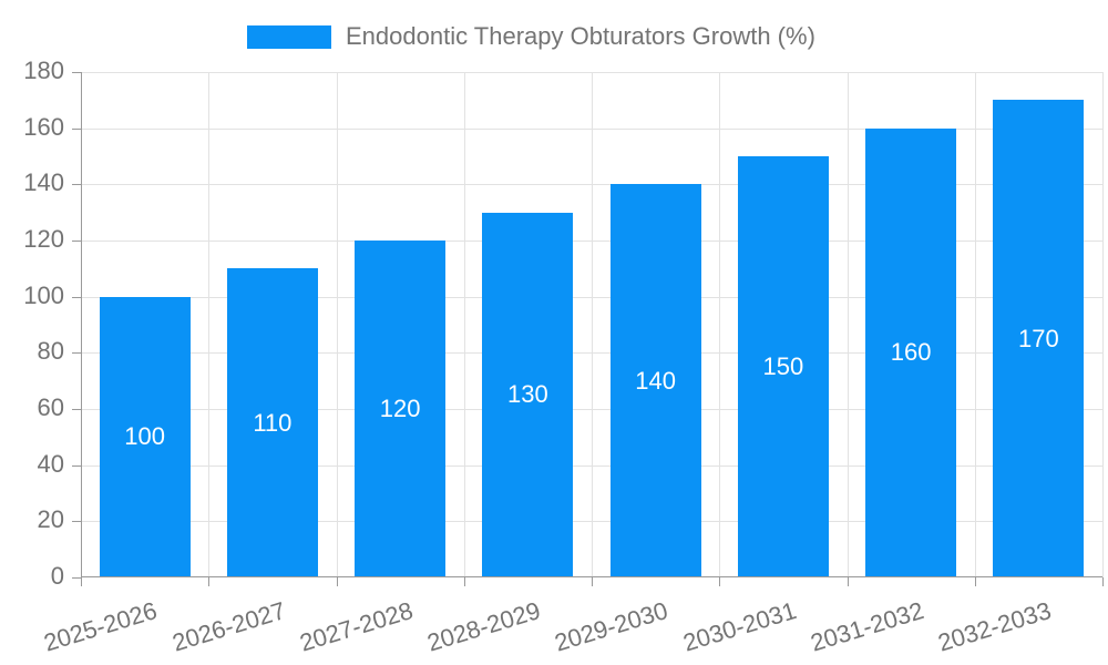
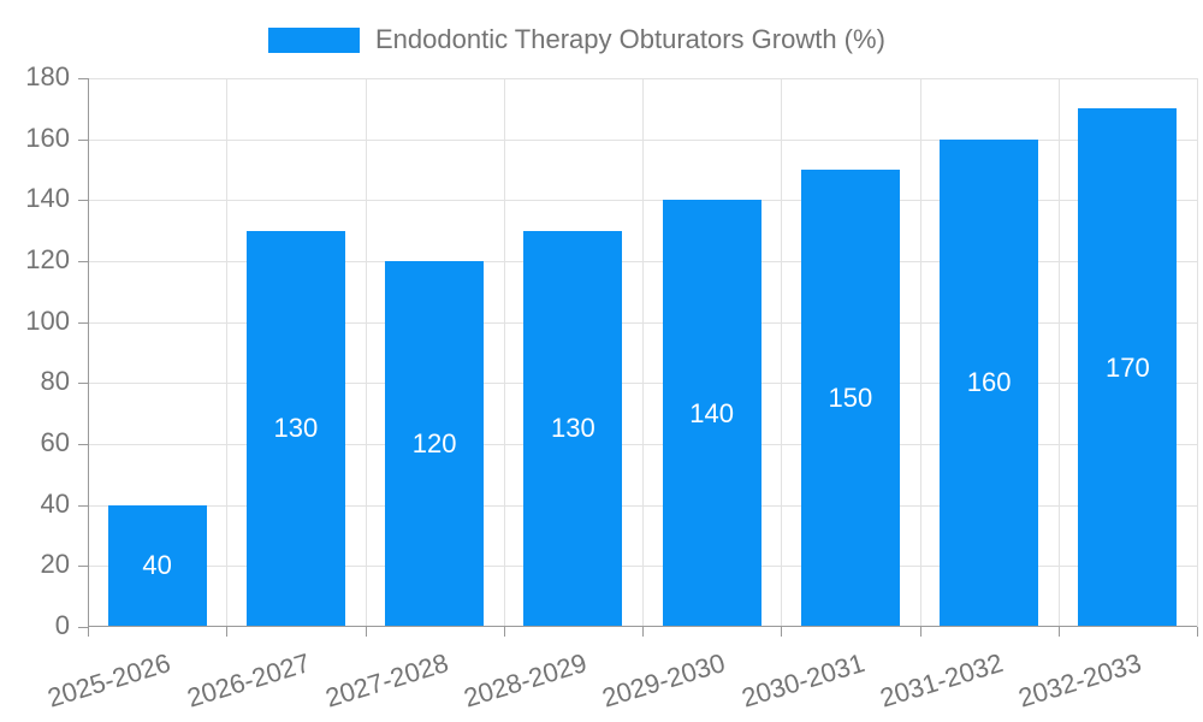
2025-2026: 100 -> 40
2026-2027: 110 -> 130
